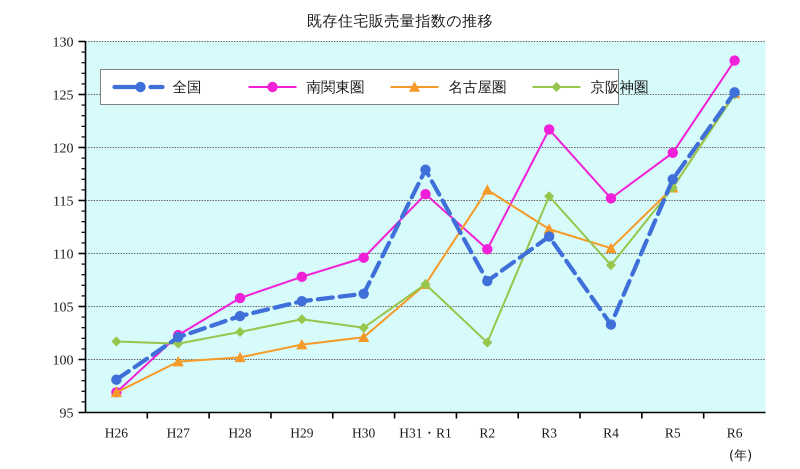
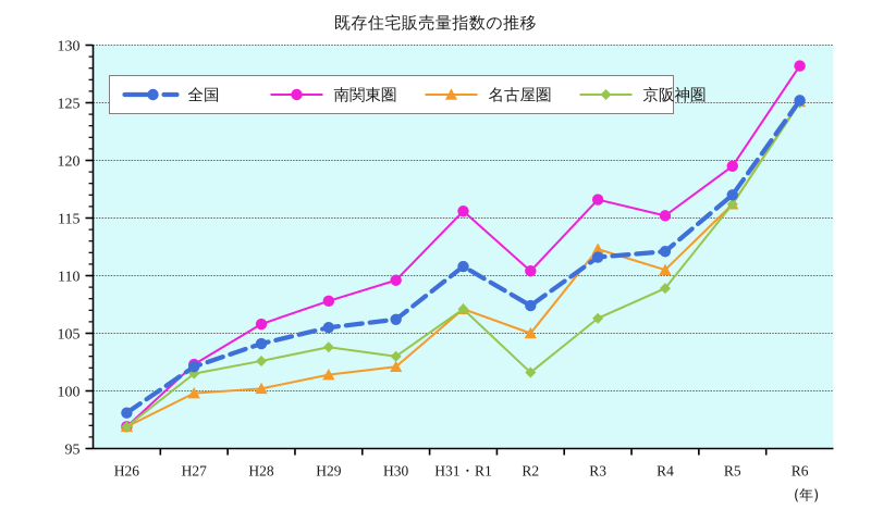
京阪神圏/H26: 101.7 -> 96.9
全国/H31・R1: 117.9 -> 110.8
名古屋圏/R2: 116.0 -> 105.0
南関東圏/R3: 121.7 -> 116.6
京阪神圏/R3: 115.4 -> 106.3
全国/R4: 103.3 -> 112.1
